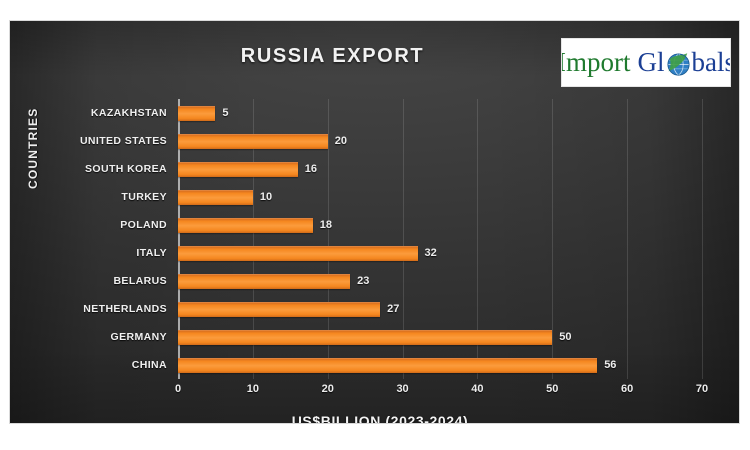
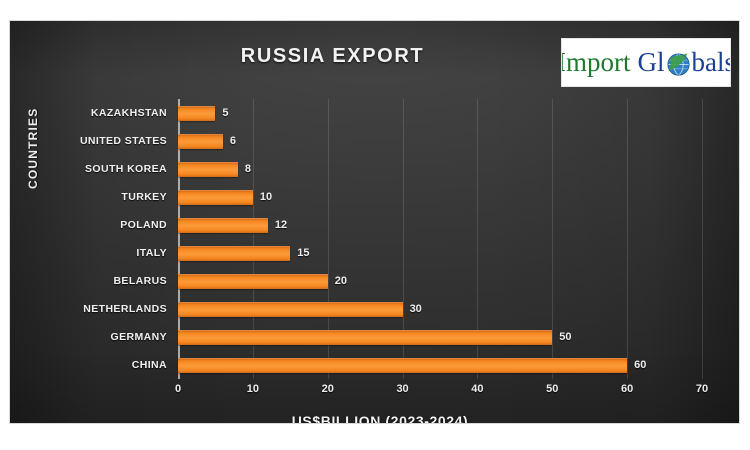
UNITED STATES: 20 -> 6
SOUTH KOREA: 16 -> 8
POLAND: 18 -> 12
ITALY: 32 -> 15
BELARUS: 23 -> 20
NETHERLANDS: 27 -> 30
CHINA: 56 -> 60
